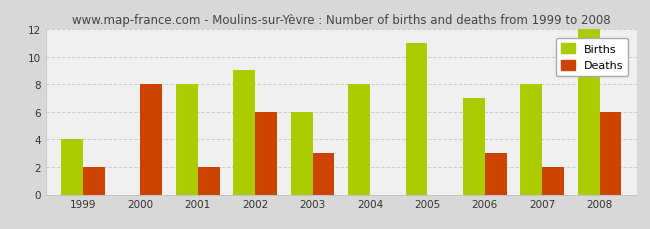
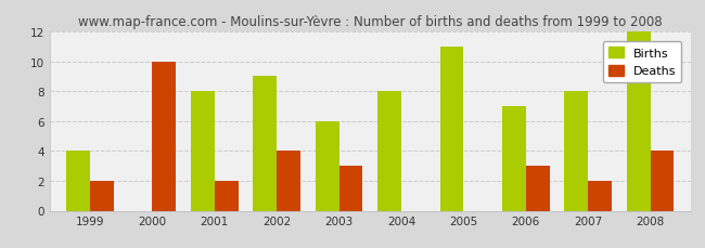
Deaths/2000: 8 -> 10
Deaths/2002: 6 -> 4
Deaths/2008: 6 -> 4
